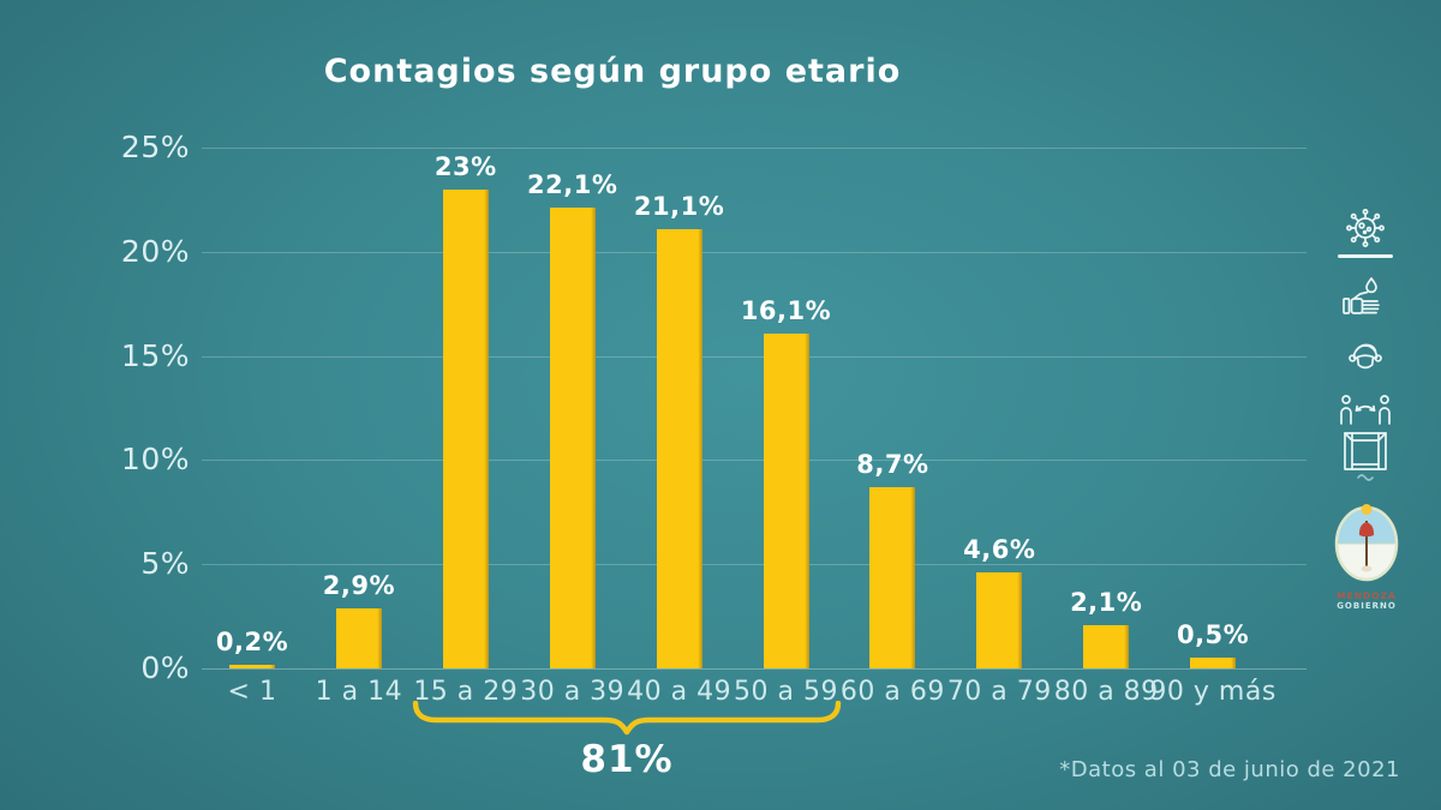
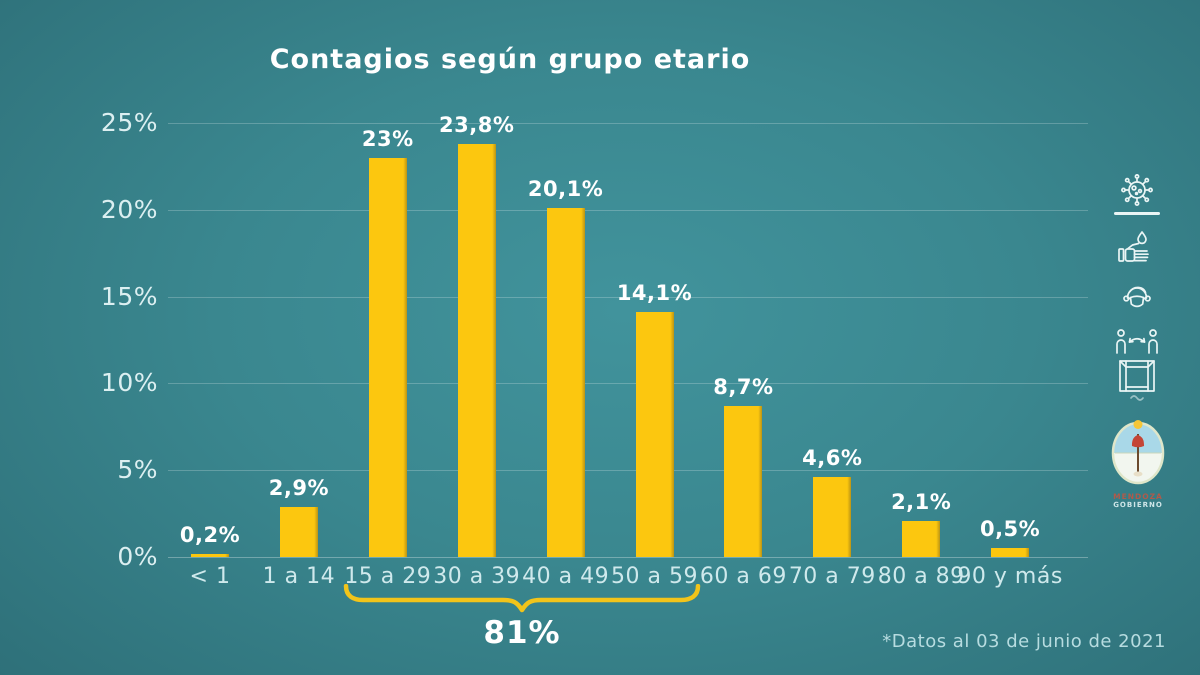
30 a 39: 22,1% -> 23,8%
40 a 49: 21,1% -> 20,1%
50 a 59: 16,1% -> 14,1%
